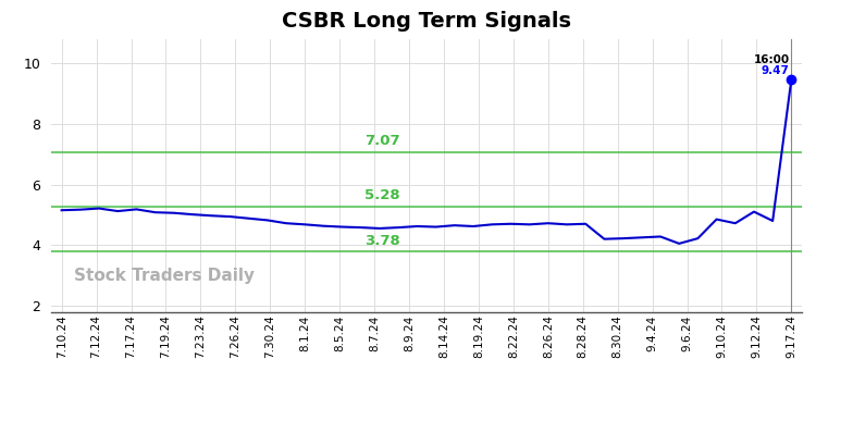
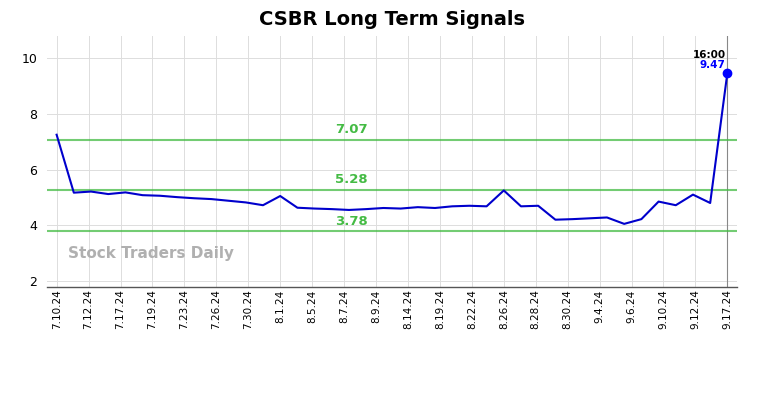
7.10.24: 5.15 -> 7.25
8.1.24: 4.68 -> 5.05
8.26.24: 4.72 -> 5.25
